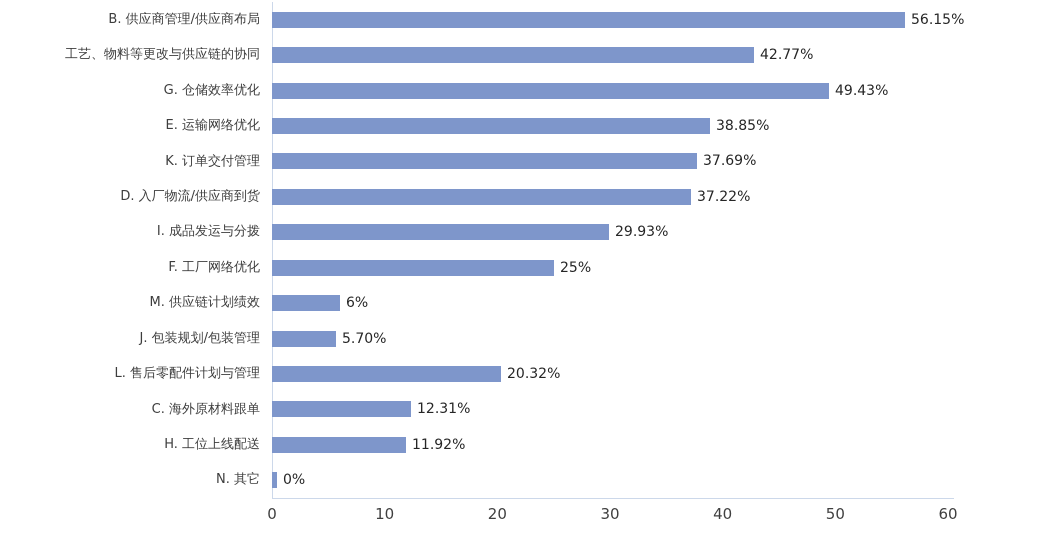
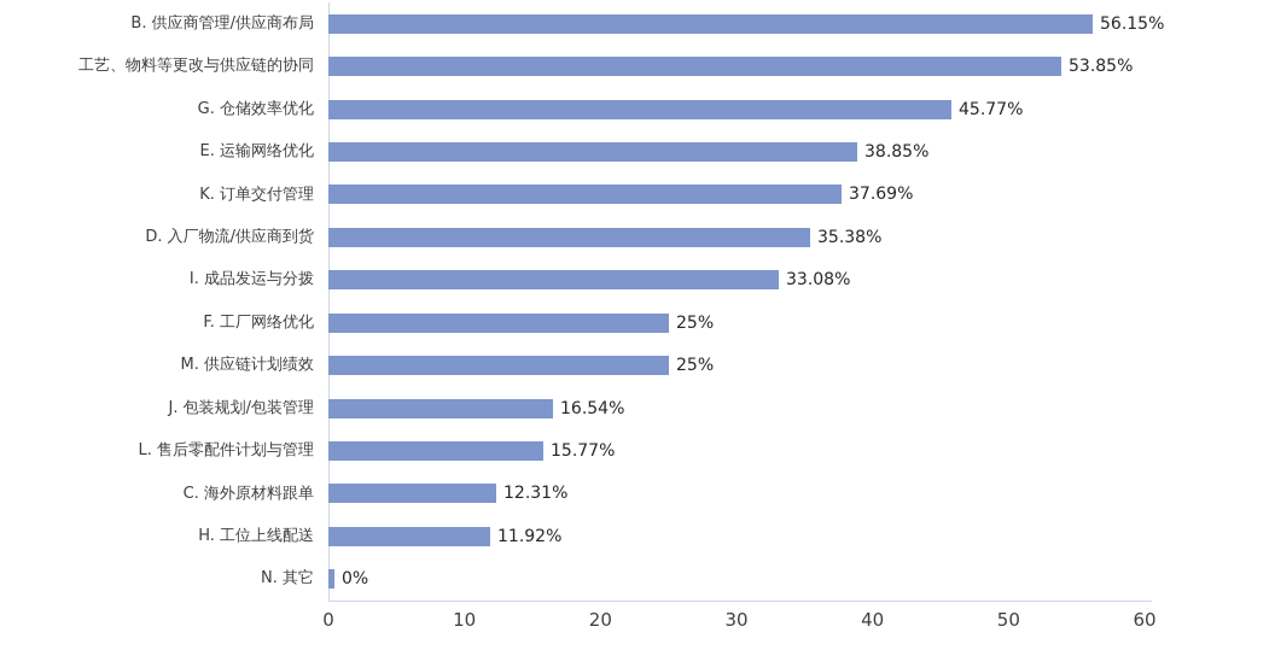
工艺、物料等更改与供应链的协同: 42.77% -> 53.85%
G. 仓储效率优化: 49.43% -> 45.77%
D. 入厂物流/供应商到货: 37.22% -> 35.38%
I. 成品发运与分拨: 29.93% -> 33.08%
M. 供应链计划绩效: 6% -> 25%
J. 包装规划/包装管理: 5.70% -> 16.54%
L. 售后零配件计划与管理: 20.32% -> 15.77%
